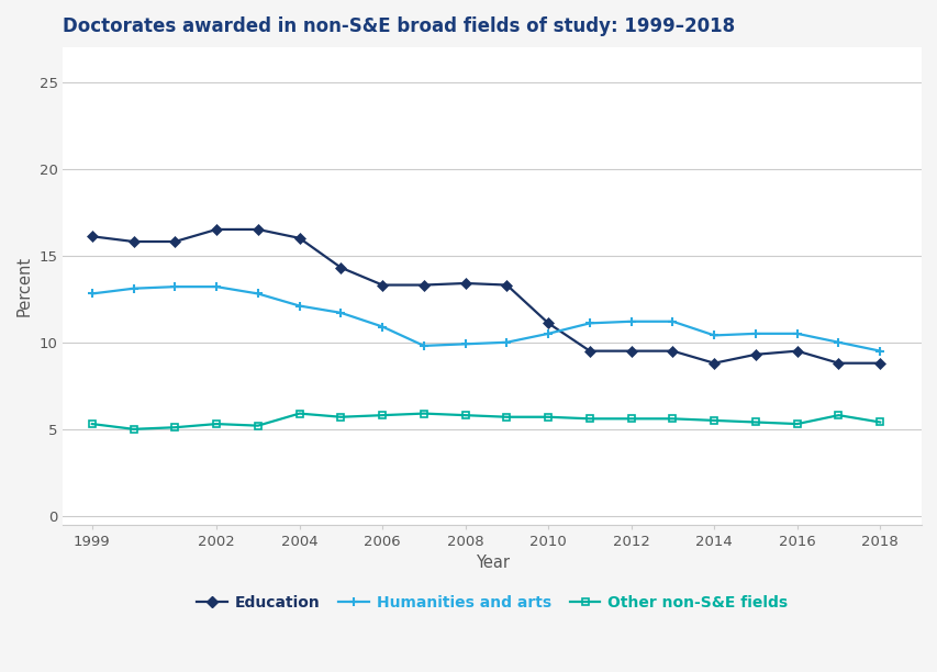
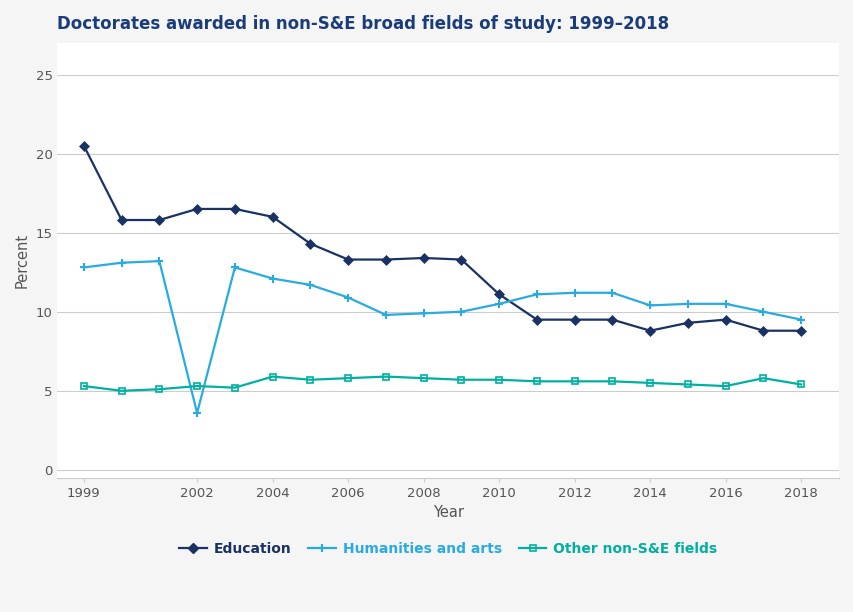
Education/1999: 16.1 -> 20.5
Humanities and arts/2002: 13.2 -> 3.6
